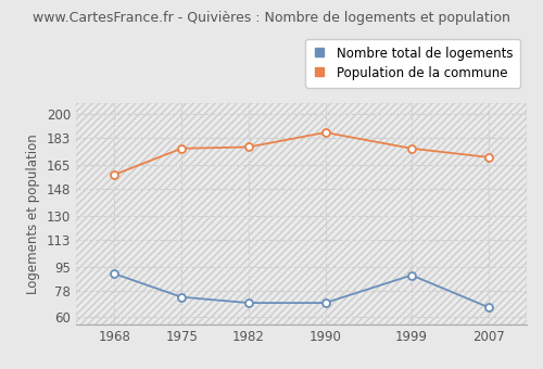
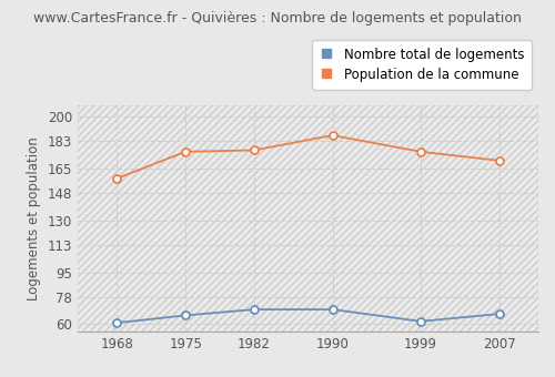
Nombre total de logements/1968: 90 -> 61
Nombre total de logements/1975: 74 -> 66
Nombre total de logements/1999: 89 -> 62
